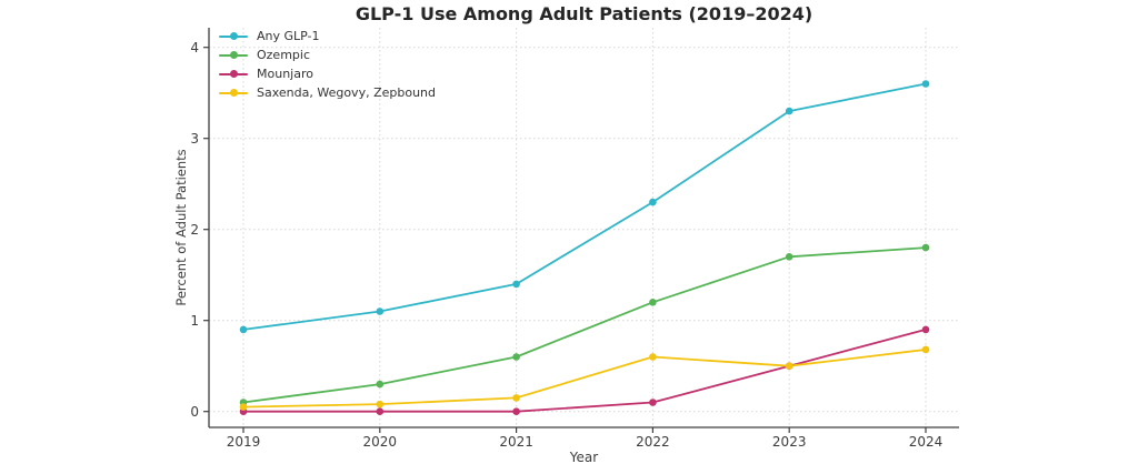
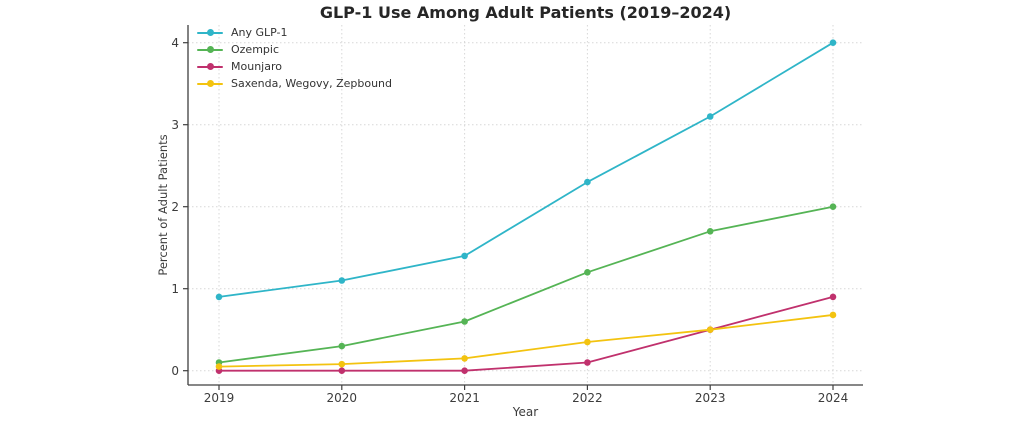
Saxenda, Wegovy, Zepbound/2022: 0.6 -> 0.3
Any GLP-1/2023: 3.3 -> 3.1
Any GLP-1/2024: 3.6 -> 4.0
Ozempic/2024: 1.8 -> 2.0
